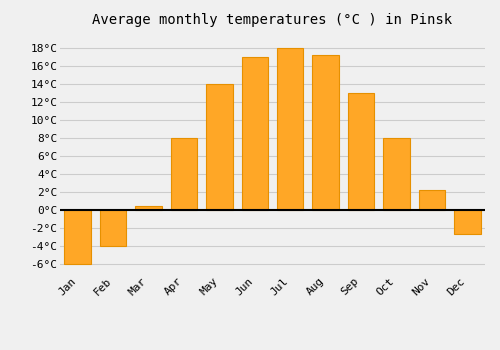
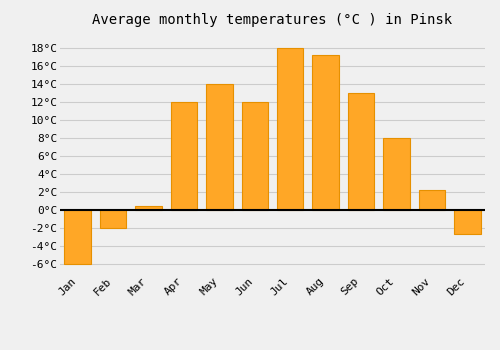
Feb: -4.0°C -> -2.0°C
Apr: 8.0°C -> 12.0°C
Jun: 17.0°C -> 12.0°C
